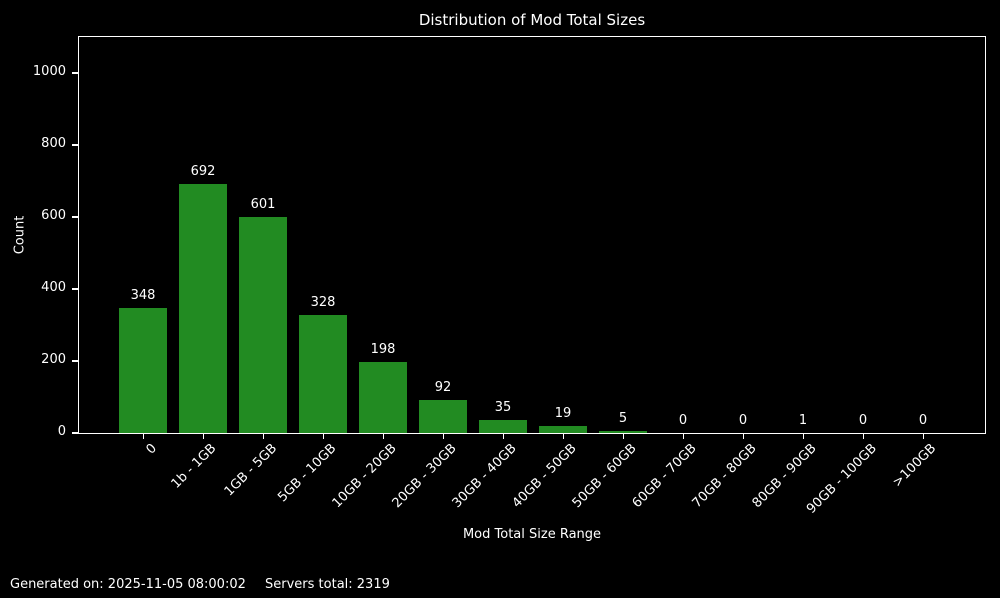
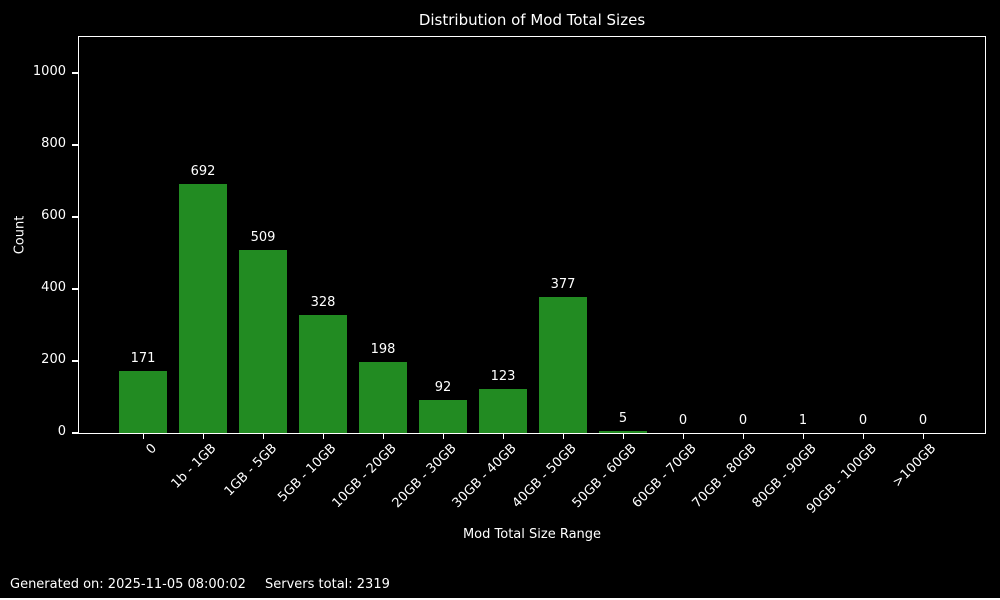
0: 348 -> 171
1GB - 5GB: 601 -> 509
30GB - 40GB: 35 -> 123
40GB - 50GB: 19 -> 377
